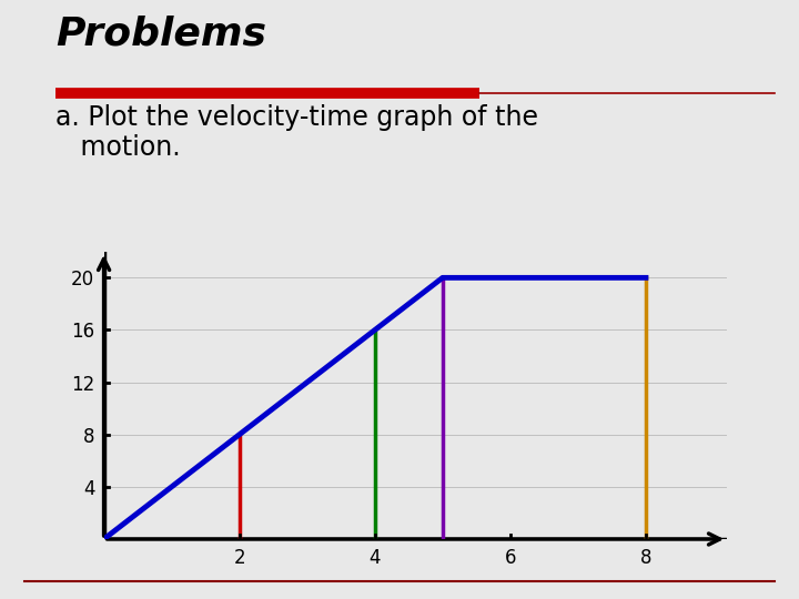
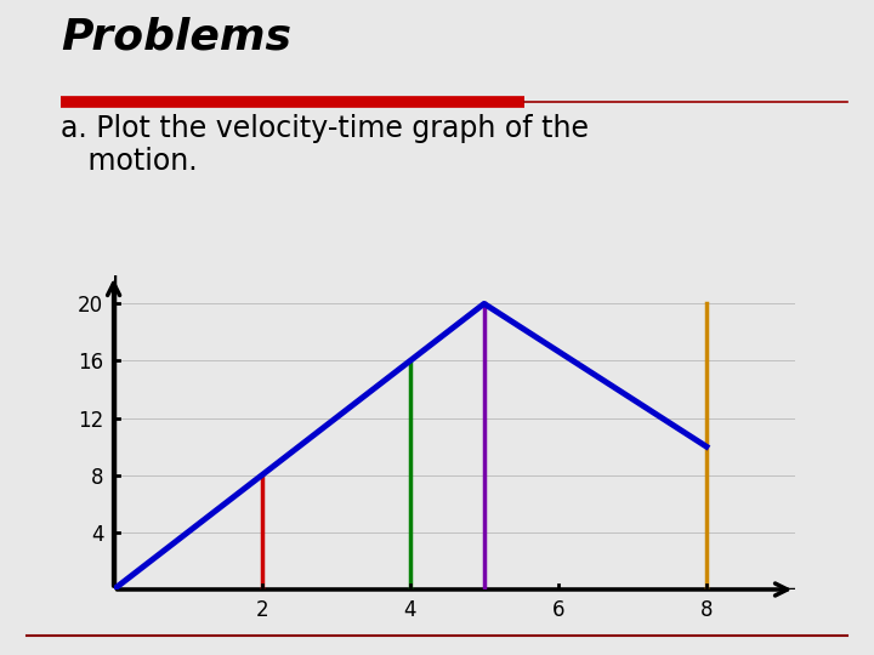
8: 20 -> 10
